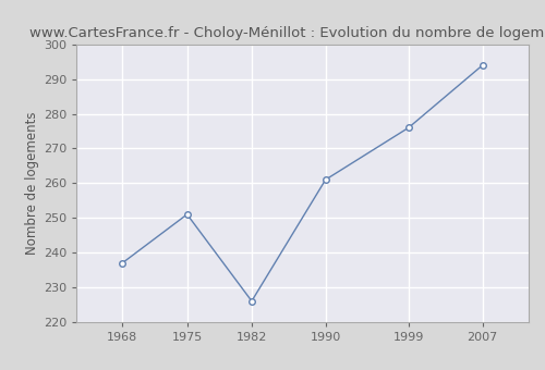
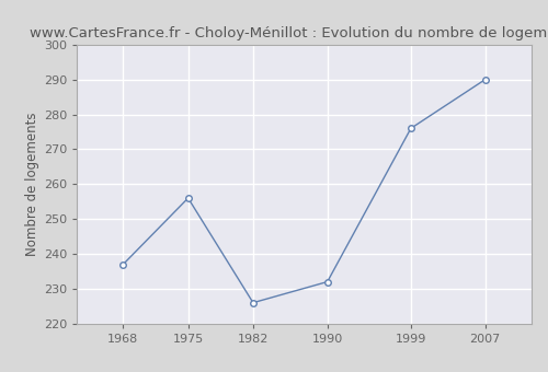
1975: 251 -> 256
1990: 261 -> 232
2007: 294 -> 290
